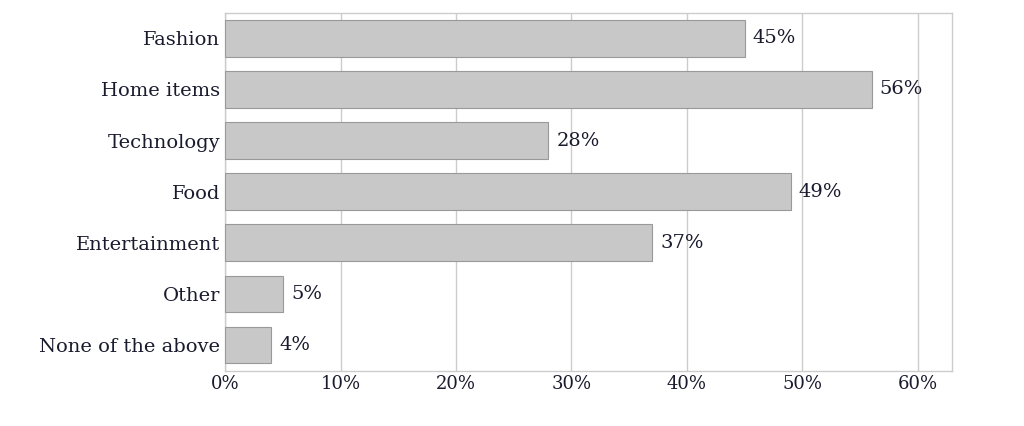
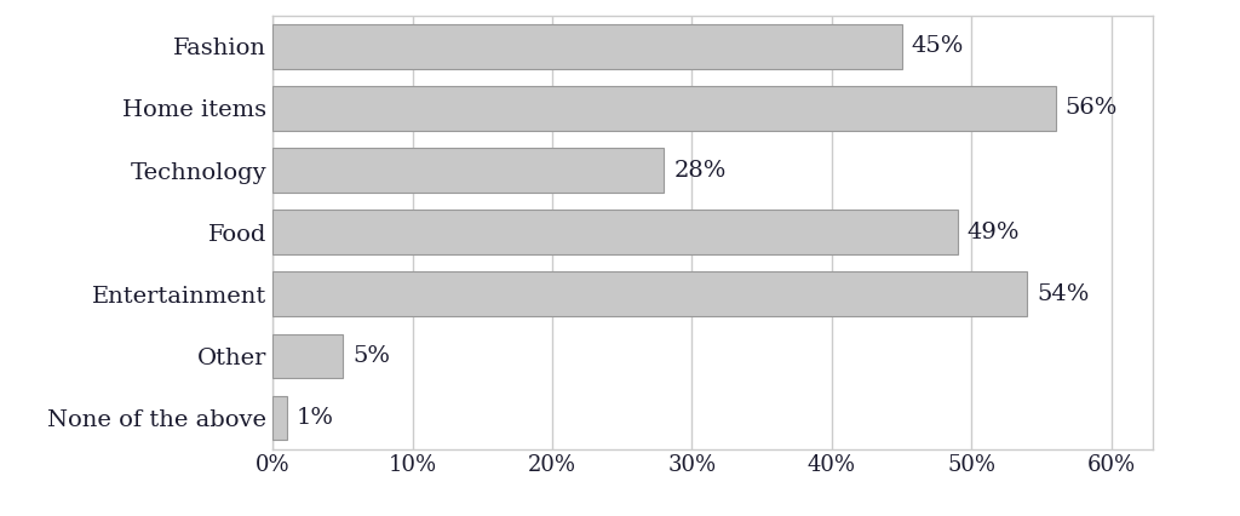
Entertainment: 37% -> 54%
None of the above: 4% -> 1%
